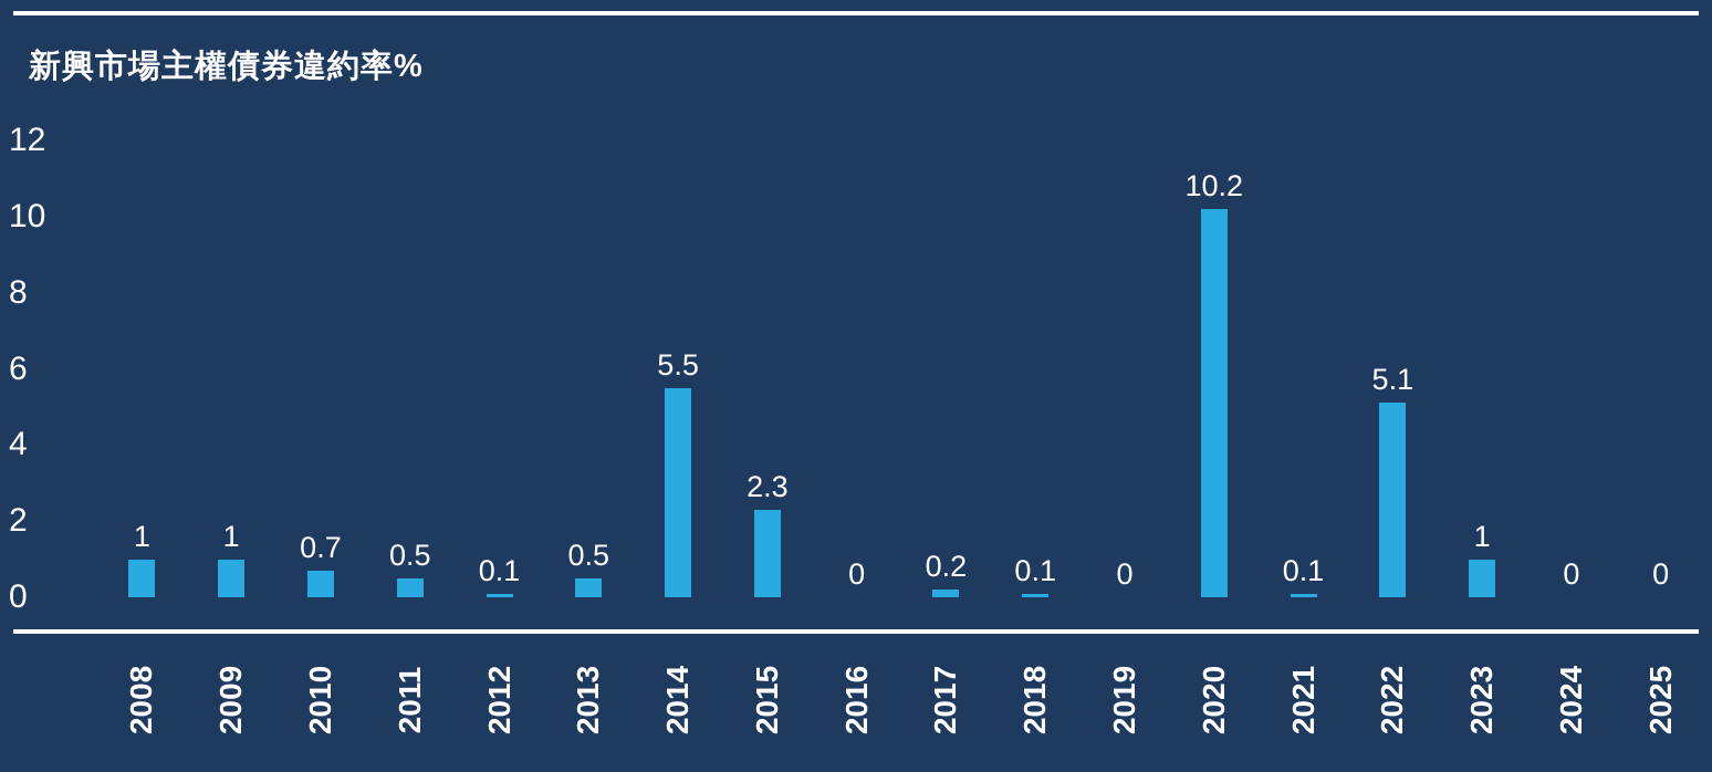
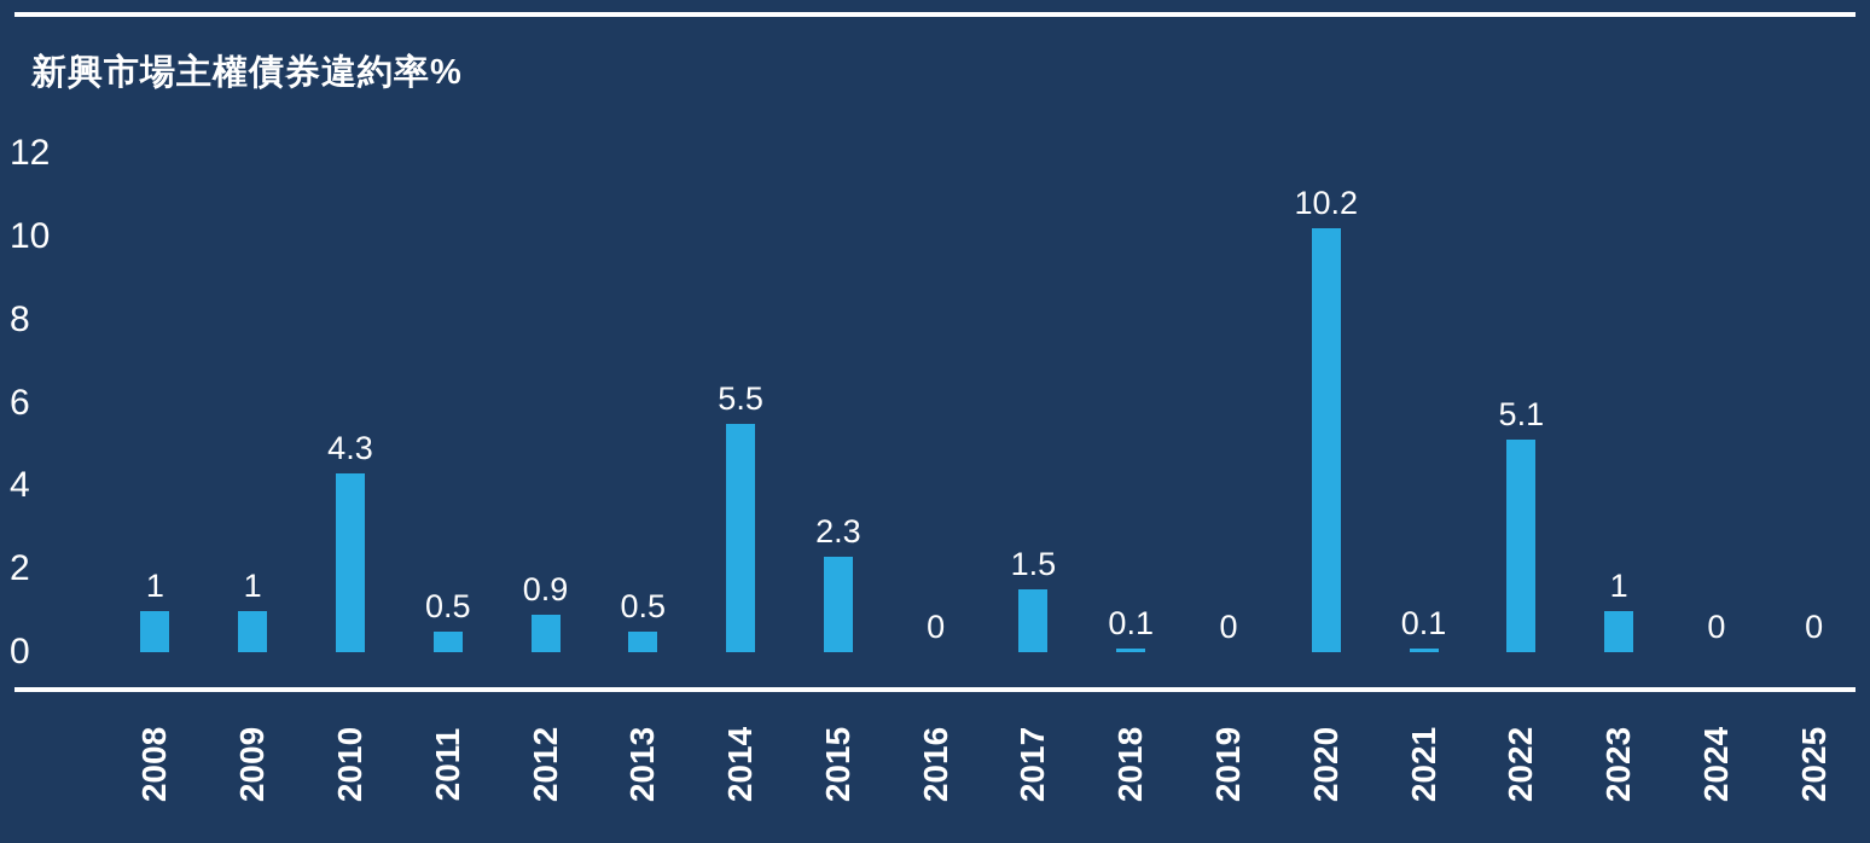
2010: 0.7 -> 4.3
2012: 0.1 -> 0.9
2017: 0.2 -> 1.5
